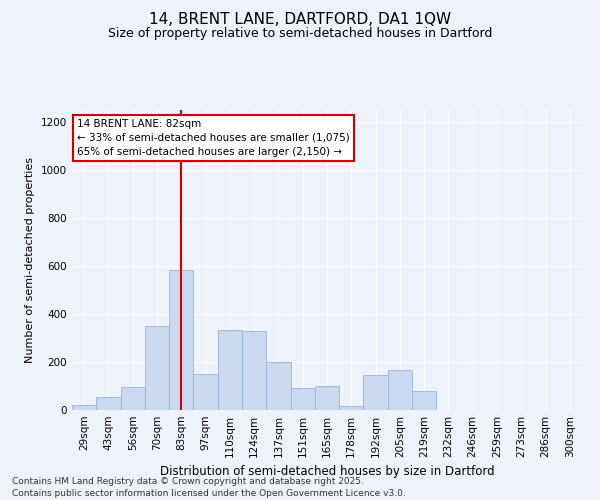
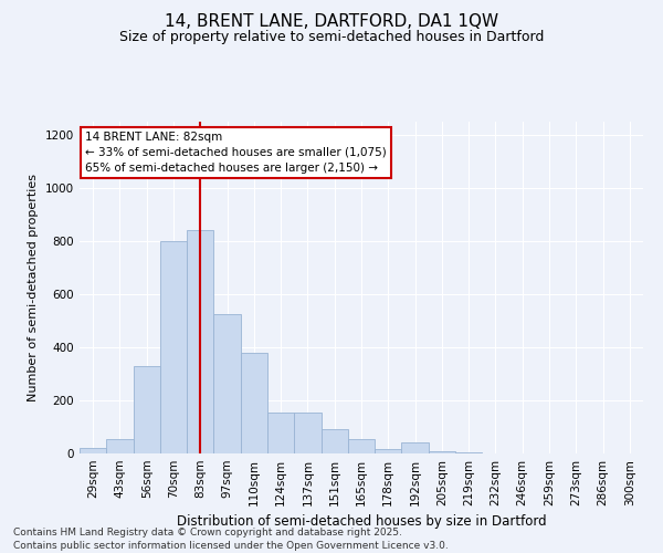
56sqm: 95 -> 330
70sqm: 350 -> 800
83sqm: 585 -> 840
97sqm: 150 -> 525
110sqm: 335 -> 380
124sqm: 330 -> 155
137sqm: 200 -> 155
165sqm: 100 -> 55
192sqm: 145 -> 40
205sqm: 165 -> 10
219sqm: 80 -> 5
